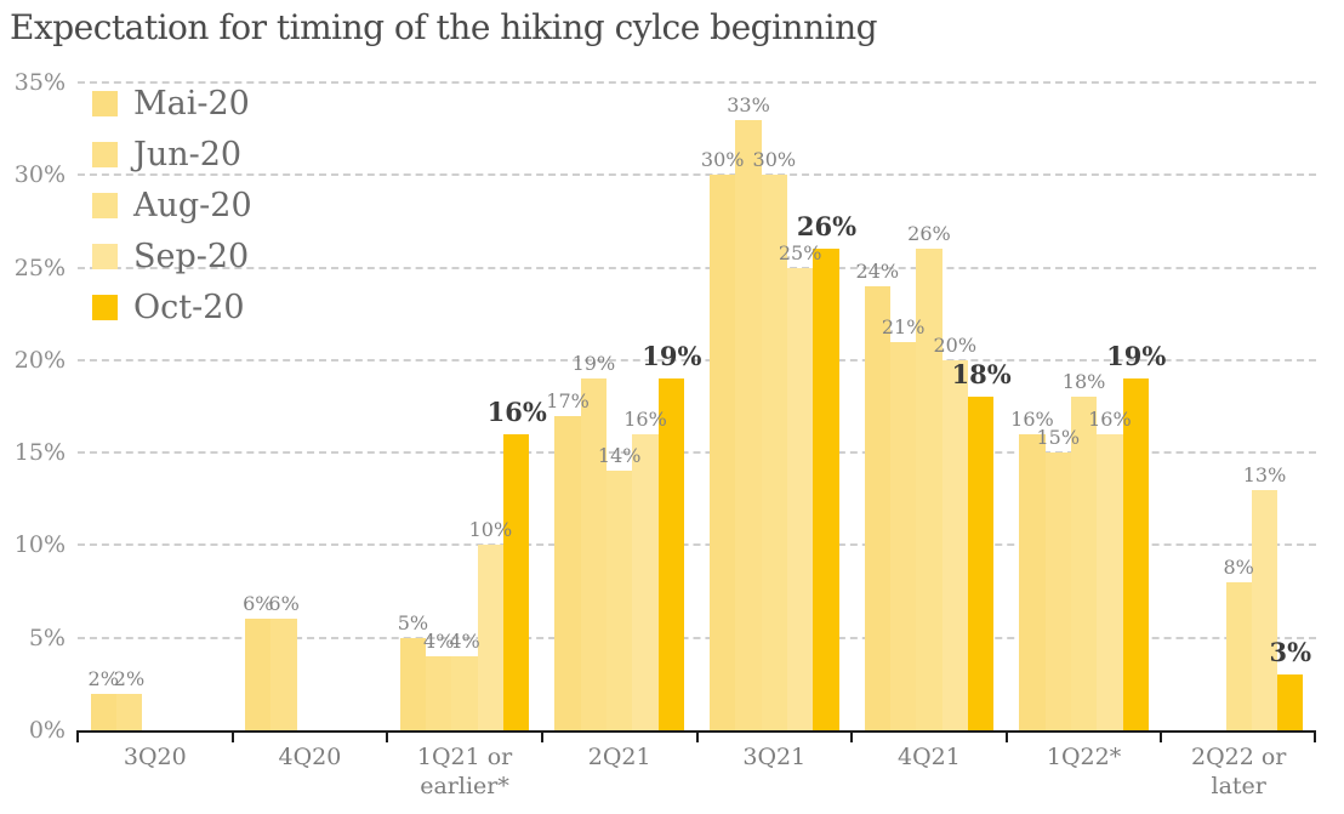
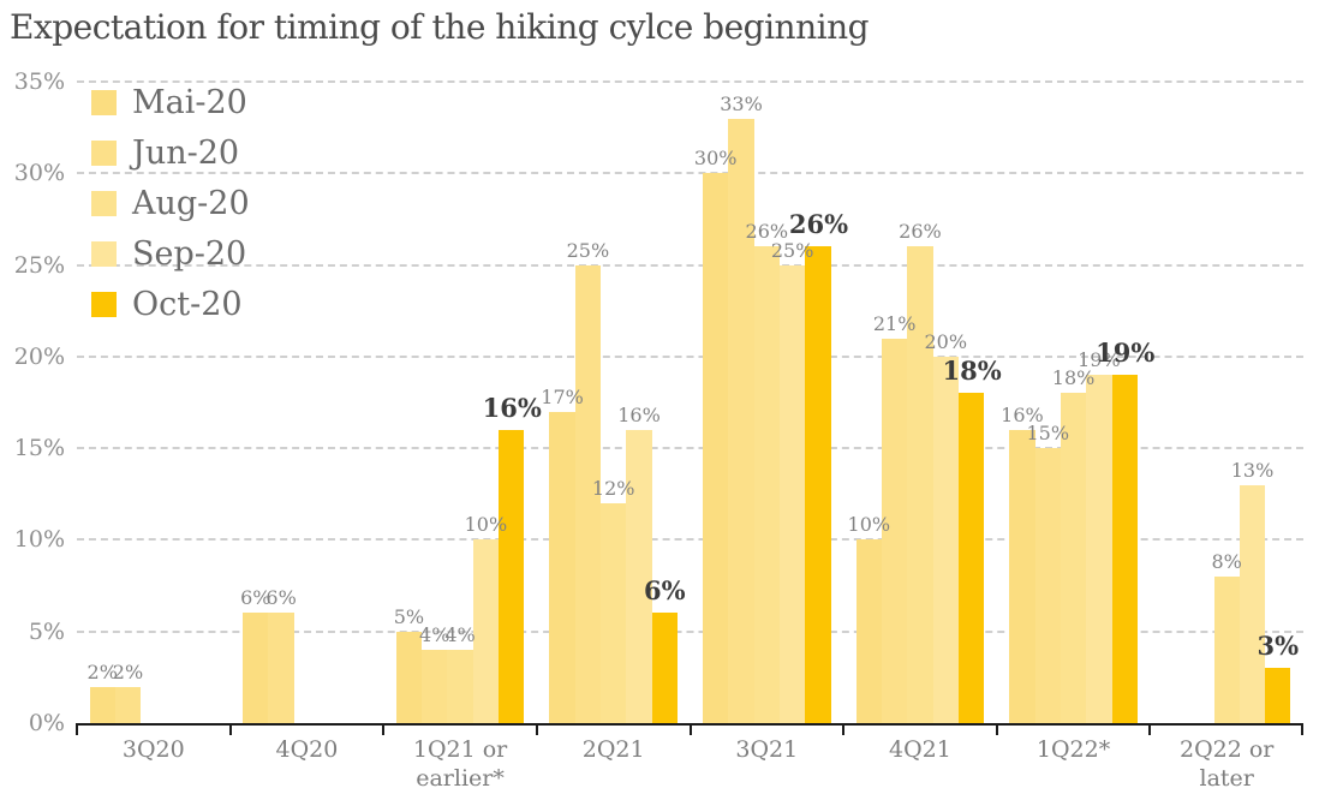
Jun-20/2Q21: 19% -> 25%
Aug-20/2Q21: 14% -> 12%
Oct-20/2Q21: 19% -> 6%
Aug-20/3Q21: 30% -> 26%
Mai-20/4Q21: 24% -> 10%
Sep-20/1Q22*: 16% -> 19%
